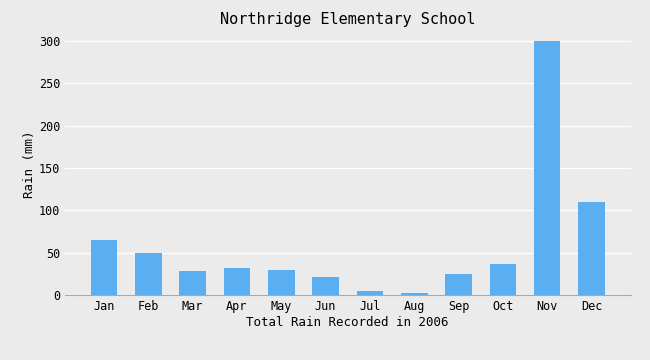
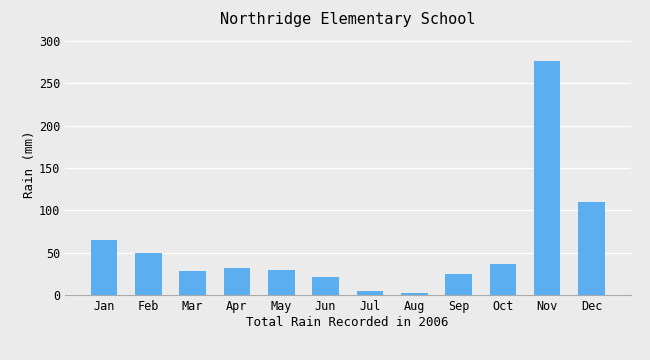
Nov: 300 -> 276
